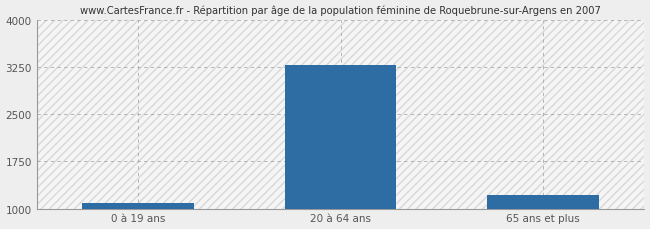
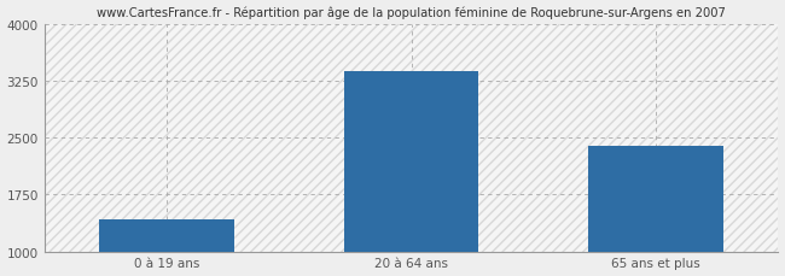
0 à 19 ans: 1090 -> 1420
20 à 64 ans: 3280 -> 3380
65 ans et plus: 1210 -> 2400
